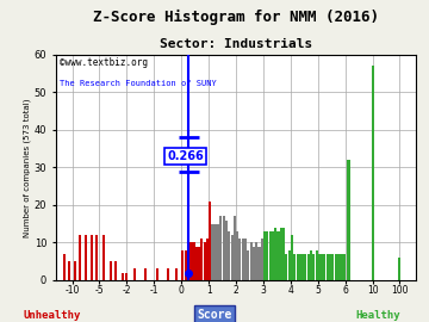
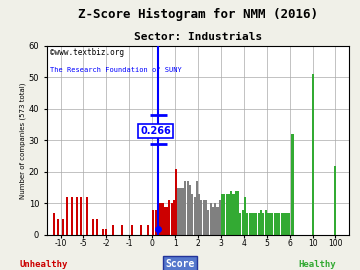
10: 57 -> 51
100: 6 -> 22
